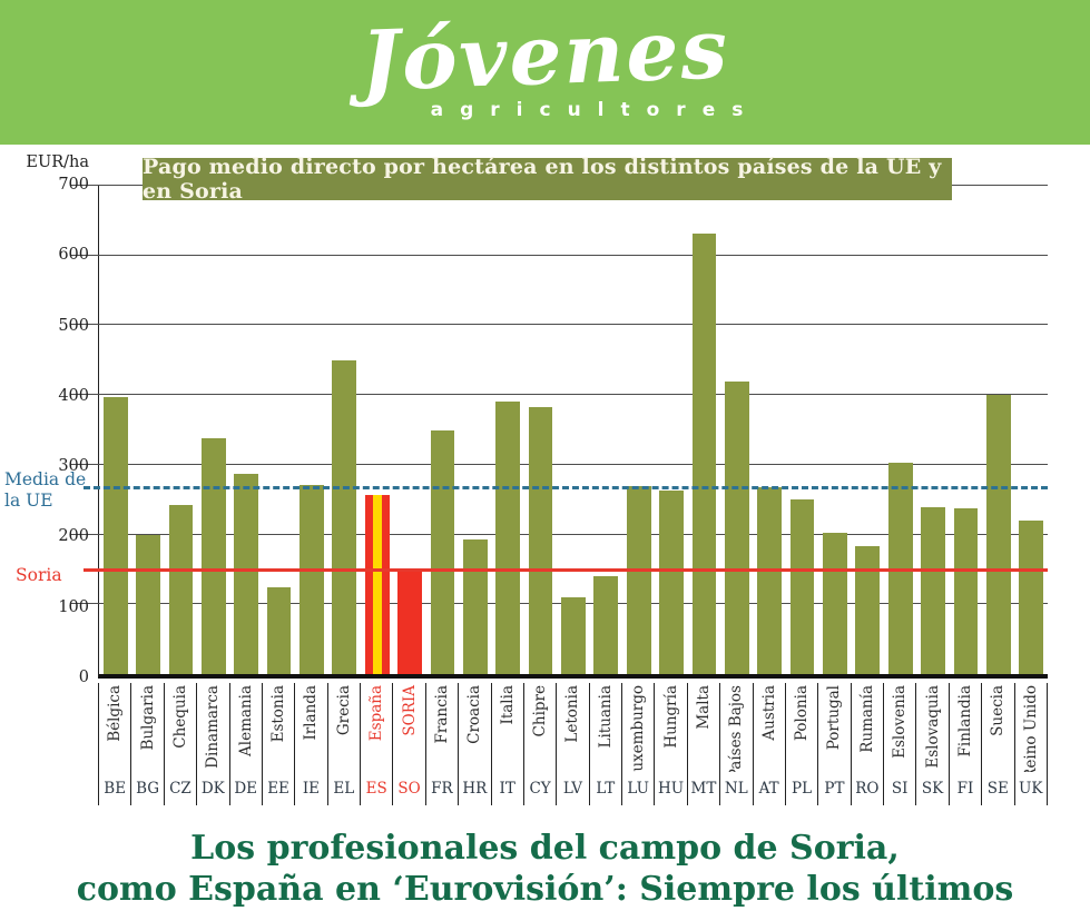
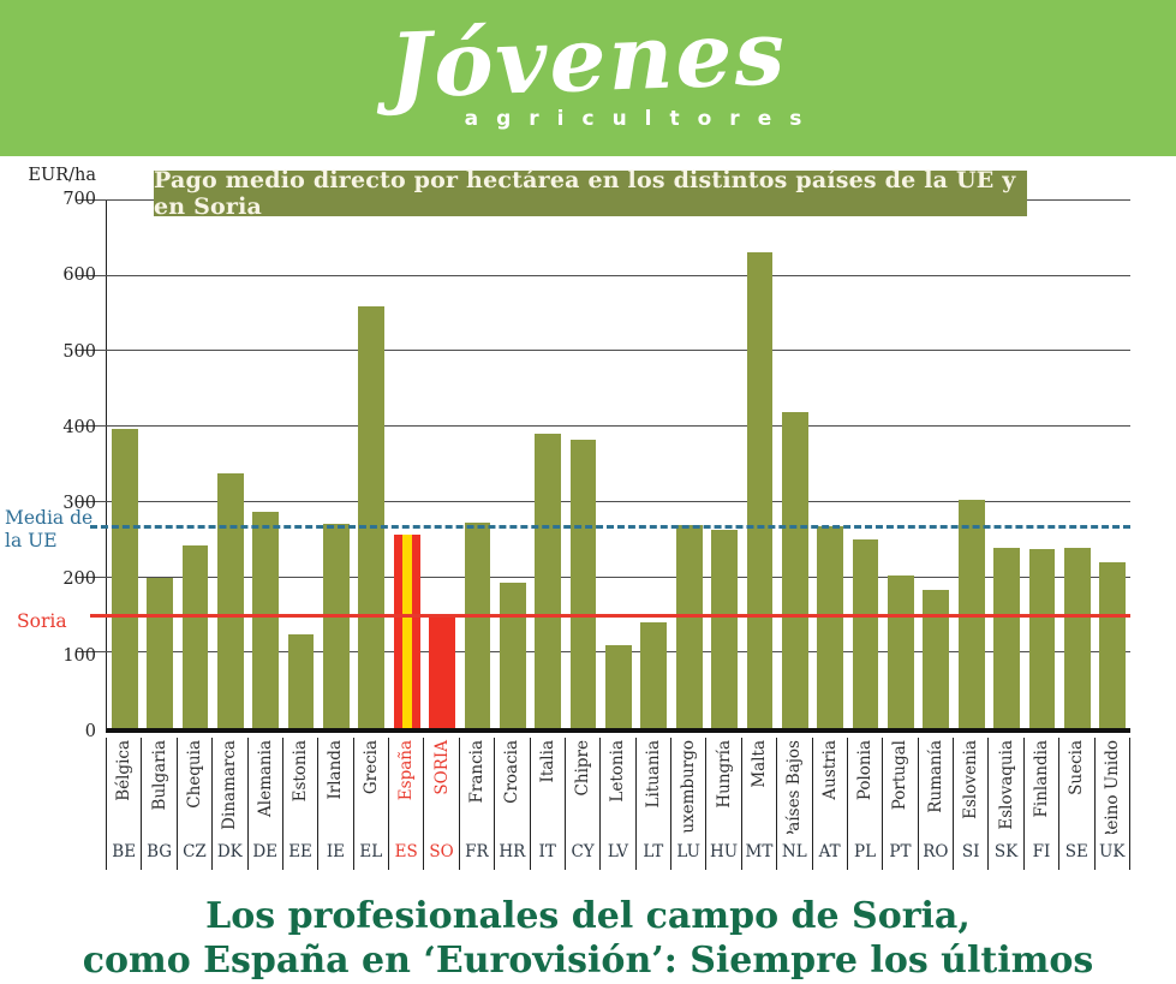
Grecia: 450 -> 560
Francia: 350 -> 270
Suecia: 400 -> 240
